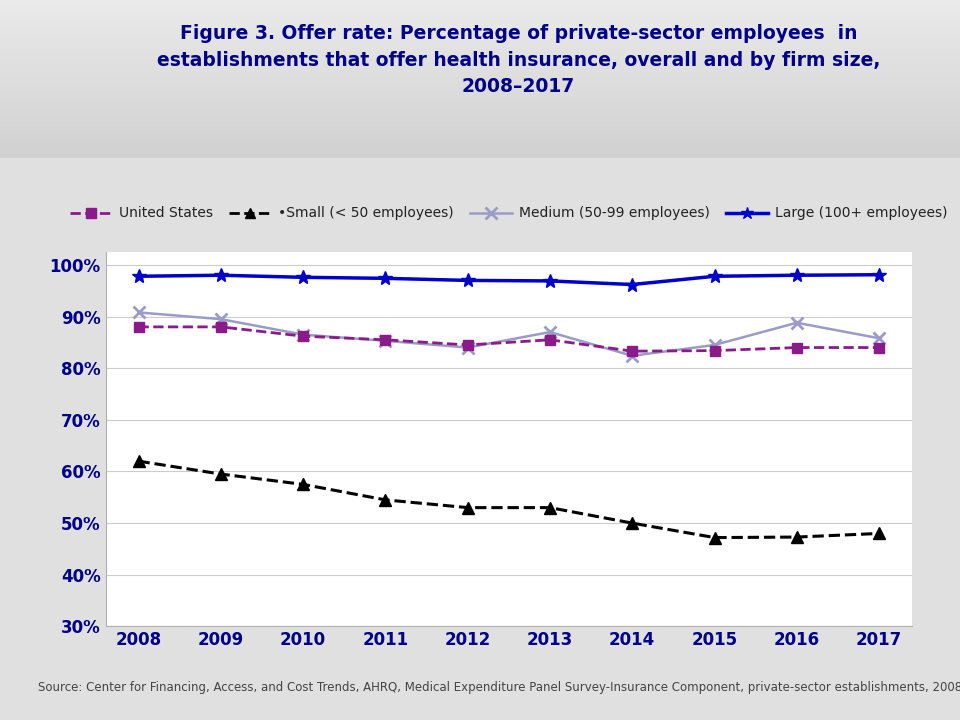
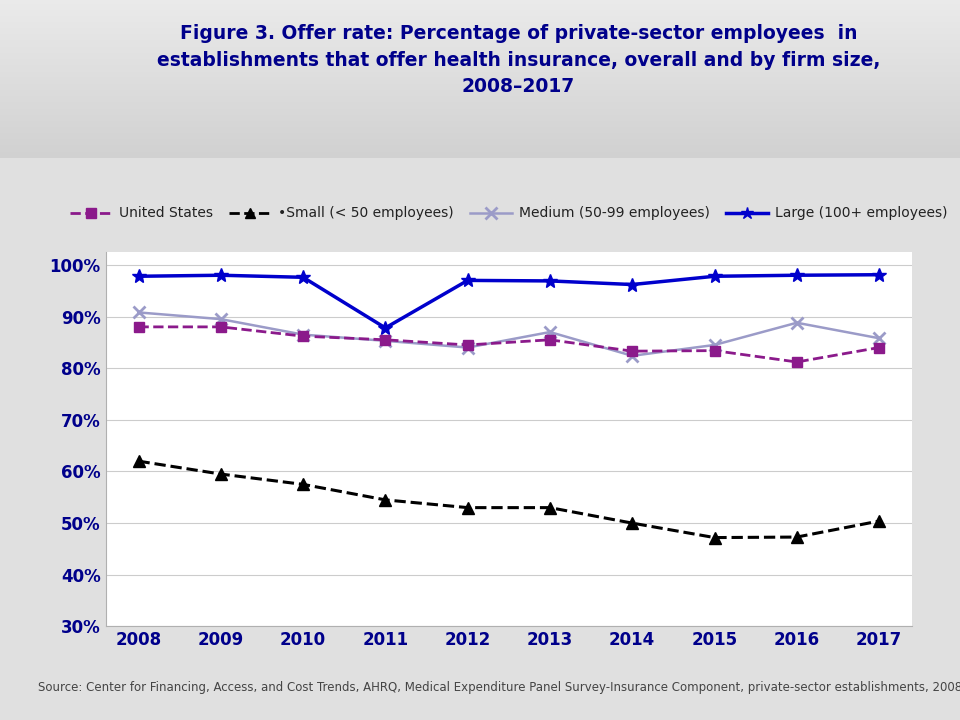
Large (100+ employees)/2011: 97.4% -> 87.8%
United States/2016: 84.0% -> 81.2%
•Small (< 50 employees)/2017: 48.0% -> 50.4%
